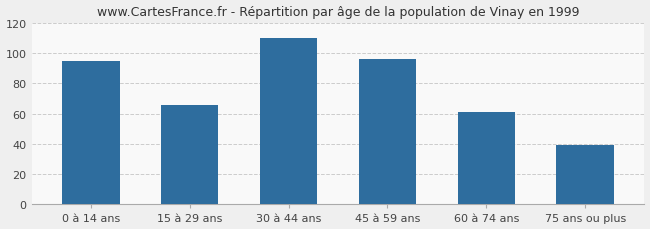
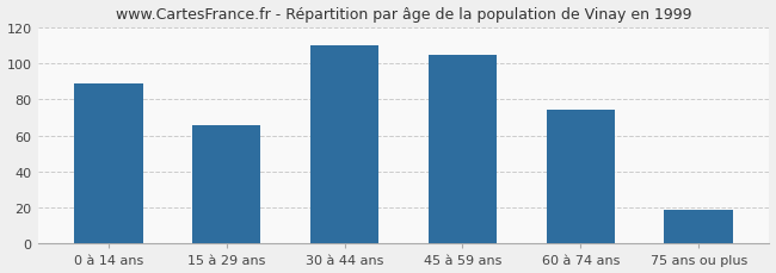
0 à 14 ans: 95 -> 89
45 à 59 ans: 96 -> 105
60 à 74 ans: 61 -> 74
75 ans ou plus: 39 -> 19
